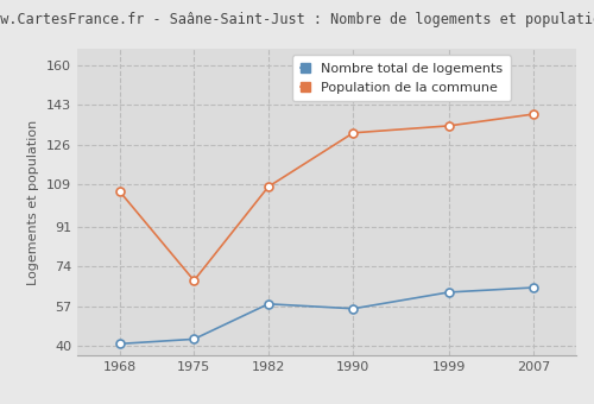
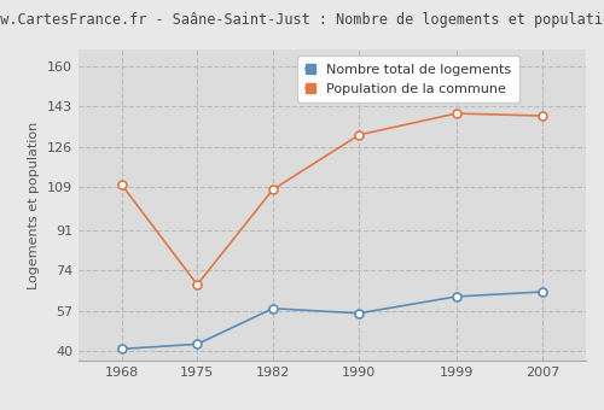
Population de la commune/1968: 106 -> 110
Population de la commune/1999: 134 -> 140
